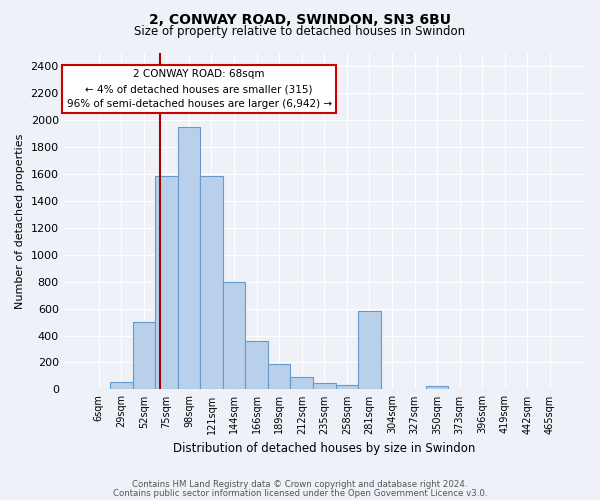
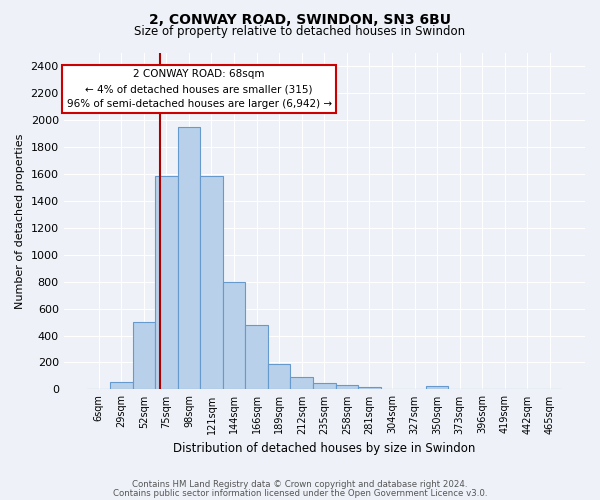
166sqm: 360 -> 480
281sqm: 580 -> 20
